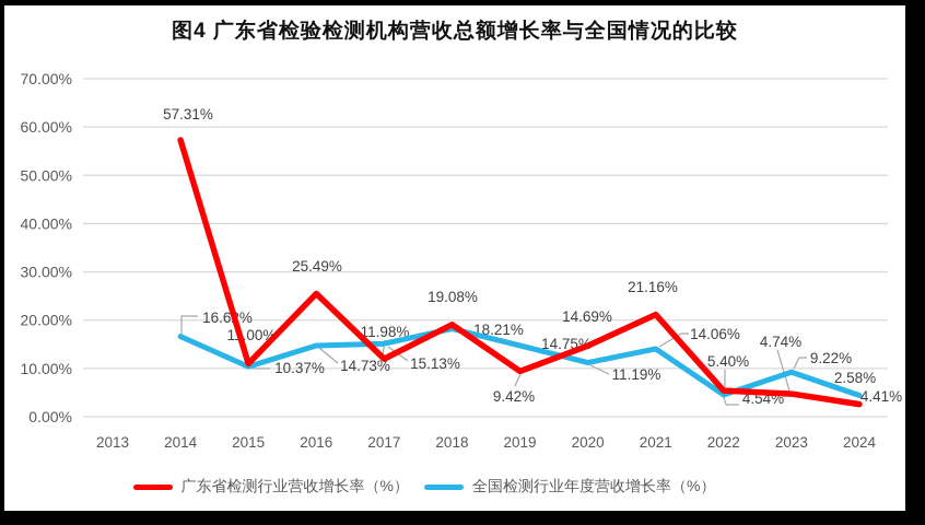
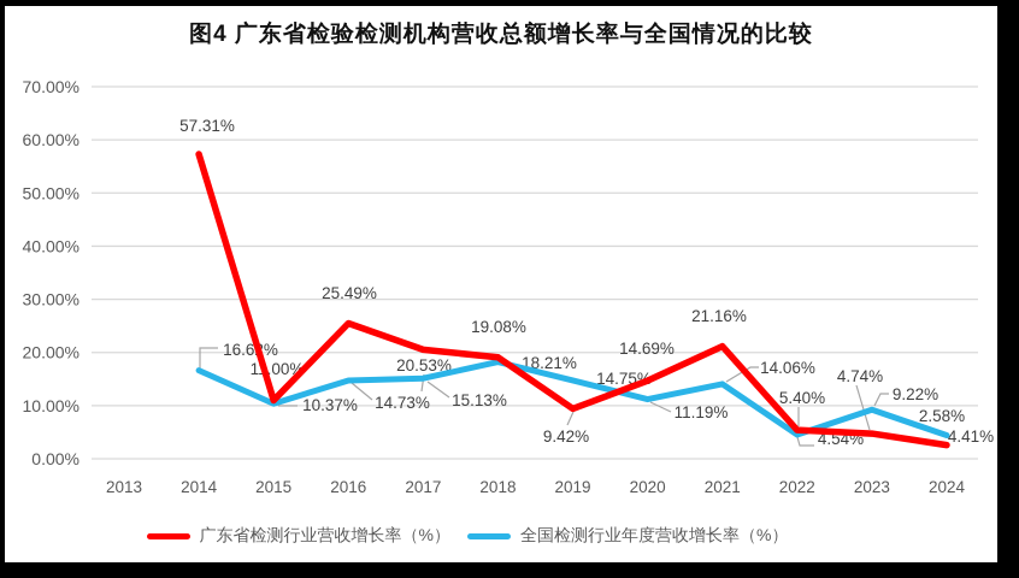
广东省检测行业营收增长率（%）/2017: 11.98% -> 20.53%
